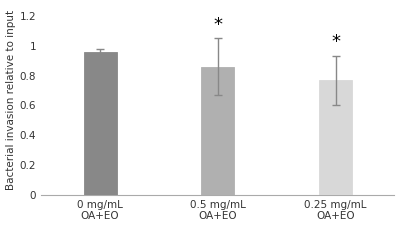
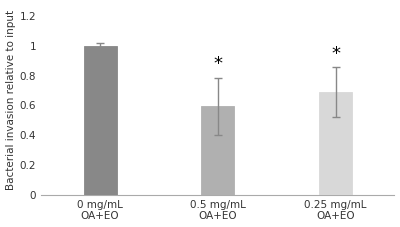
0 mg/mL OA+EO: 0.96 -> 1.00
0.5 mg/mL OA+EO: 0.86 -> 0.59
0.25 mg/mL OA+EO: 0.77 -> 0.69
